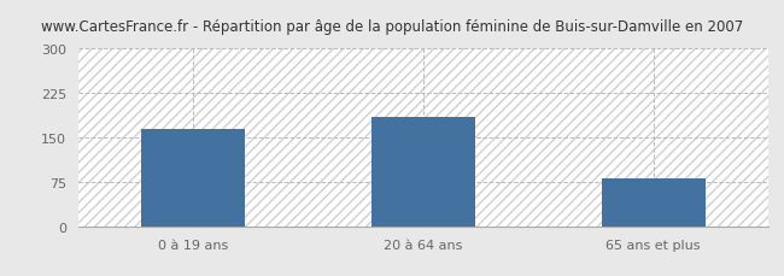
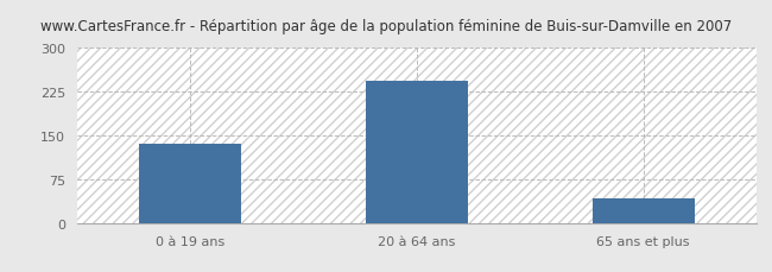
0 à 19 ans: 165 -> 135
20 à 64 ans: 185 -> 243
65 ans et plus: 80 -> 43
